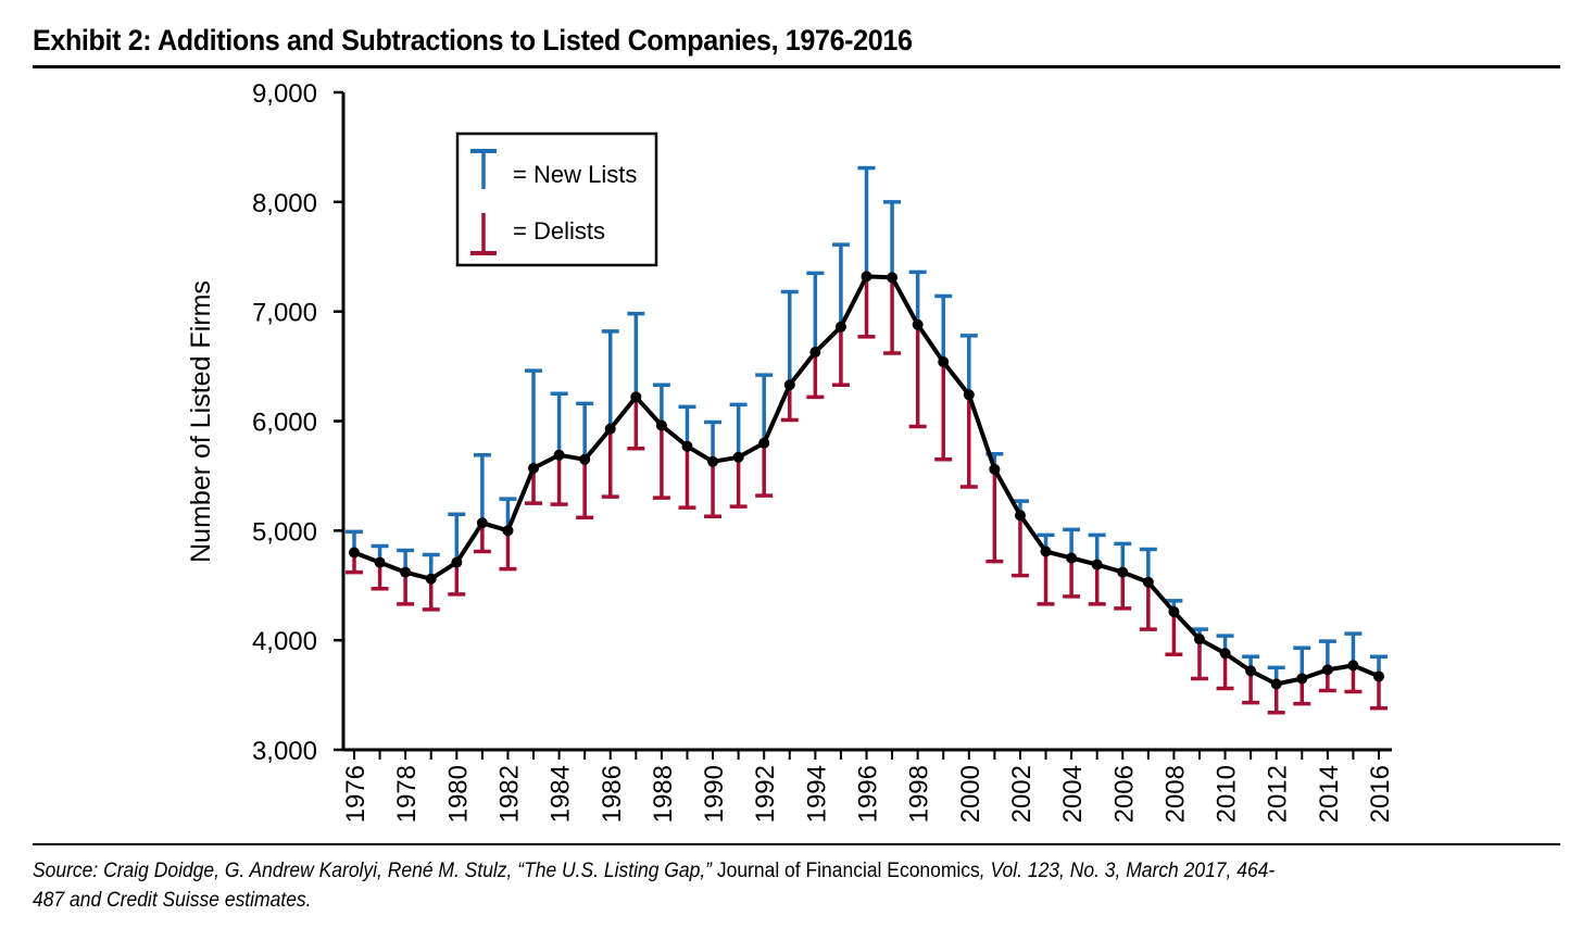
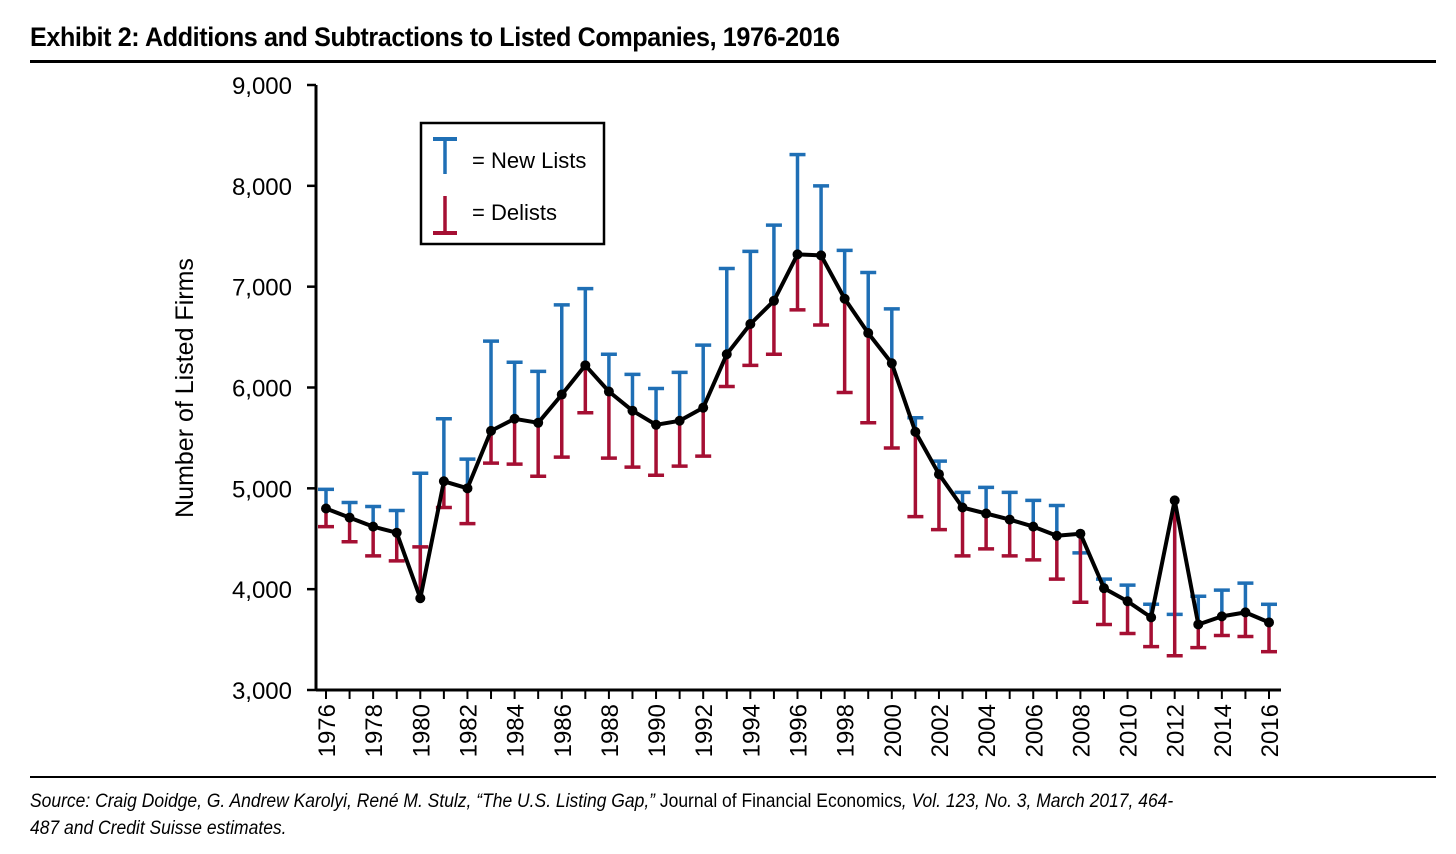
Number of Listed Firms/1980: 4710 -> 3910
Number of Listed Firms/2008: 4260 -> 4550
Number of Listed Firms/2012: 3600 -> 4880
